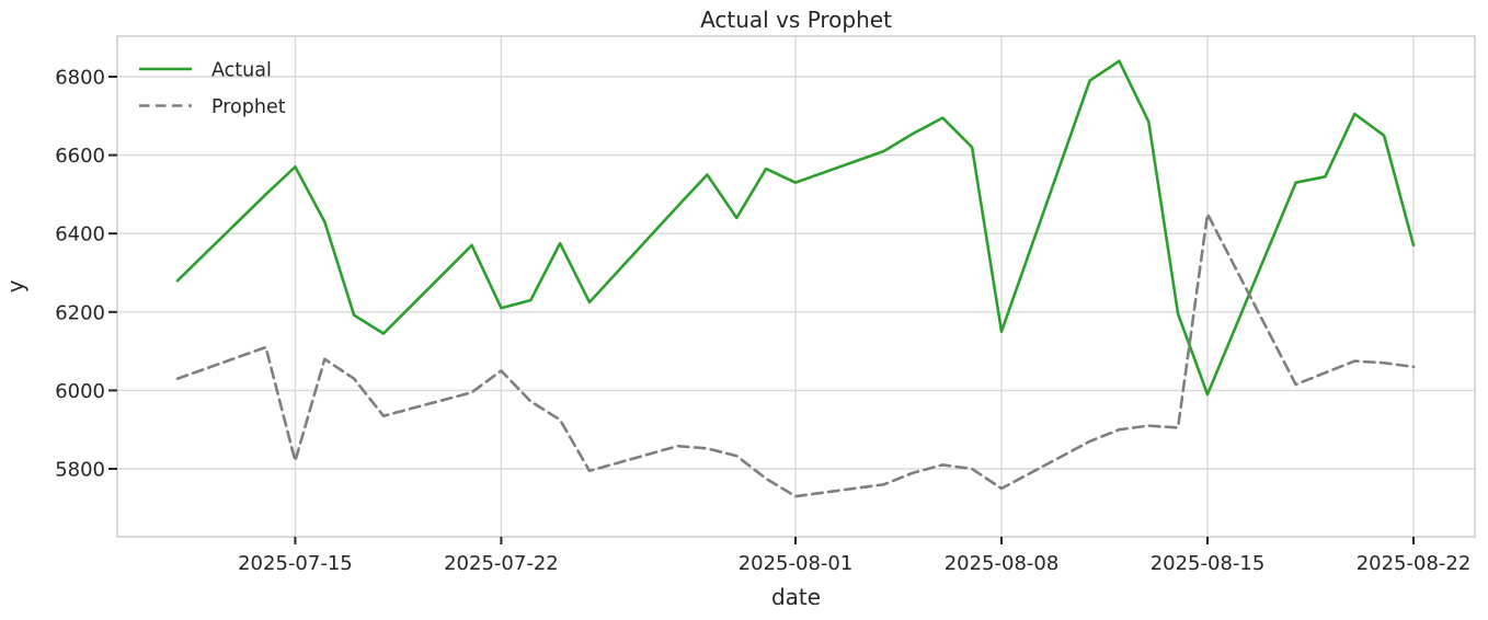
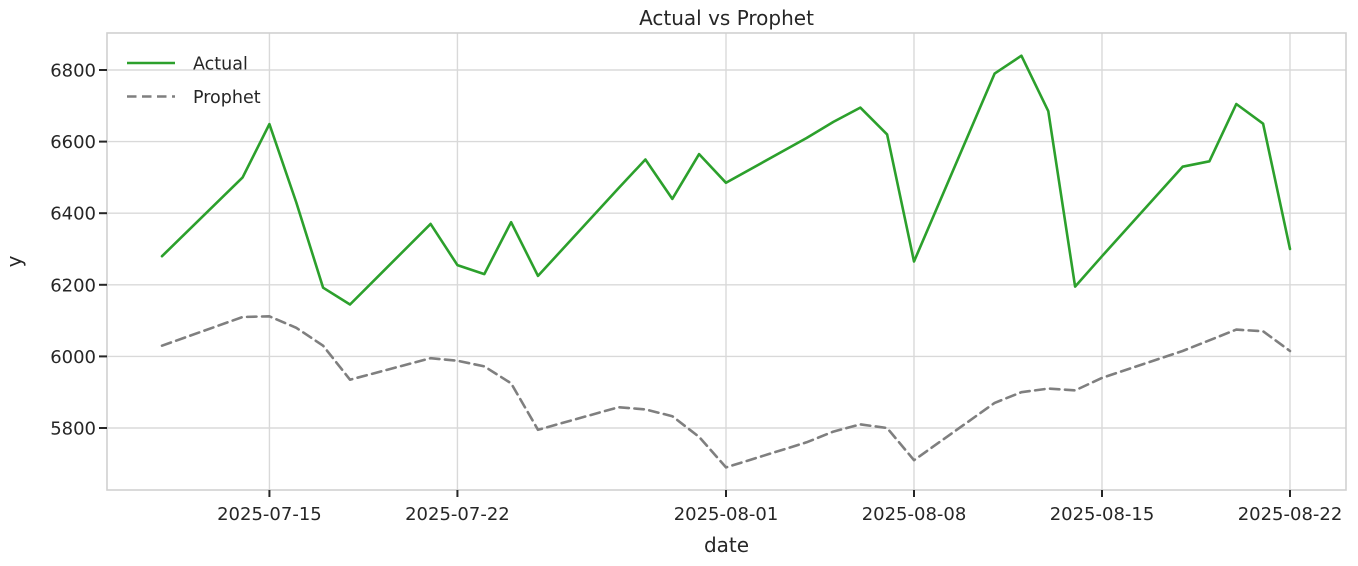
Actual/2025-07-15: 6570 -> 6650
Prophet/2025-07-15: 5820 -> 6110
Actual/2025-07-22: 6210 -> 6260
Prophet/2025-07-22: 6050 -> 5990
Actual/2025-08-01: 6530 -> 6480
Prophet/2025-08-01: 5730 -> 5690
Actual/2025-08-08: 6150 -> 6260
Prophet/2025-08-08: 5750 -> 5710
Actual/2025-08-15: 5990 -> 6280
Prophet/2025-08-15: 6450 -> 5940
Actual/2025-08-22: 6370 -> 6300
Prophet/2025-08-22: 6060 -> 6020
